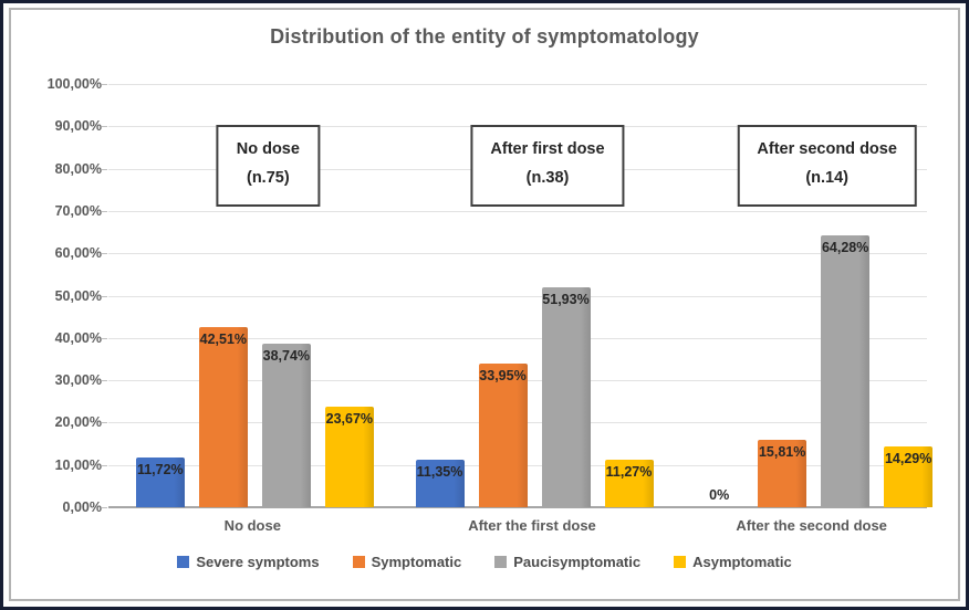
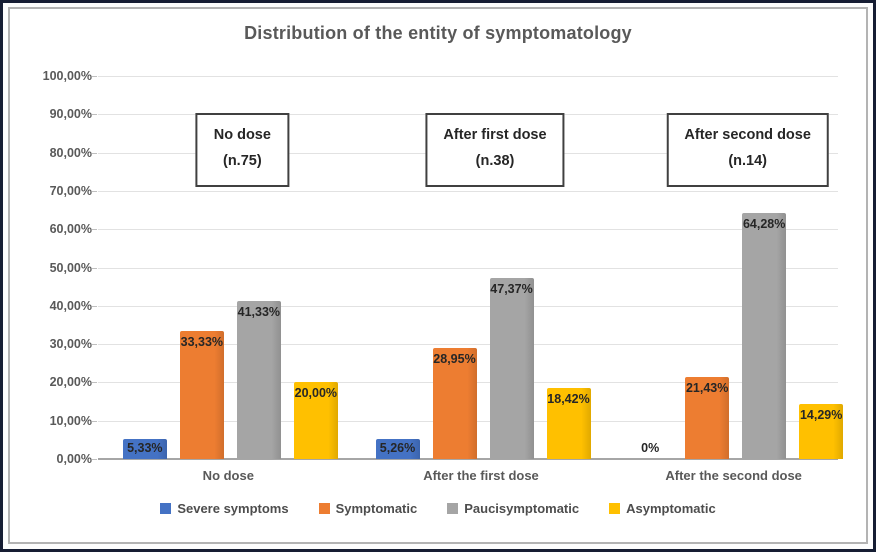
Severe symptoms/No dose: 11,72% -> 5,33%
Symptomatic/No dose: 42,51% -> 33,33%
Paucisymptomatic/No dose: 38,74% -> 41,33%
Asymptomatic/No dose: 23,67% -> 20,00%
Severe symptoms/After the first dose: 11,35% -> 5,26%
Symptomatic/After the first dose: 33,95% -> 28,95%
Paucisymptomatic/After the first dose: 51,93% -> 47,37%
Asymptomatic/After the first dose: 11,27% -> 18,42%
Symptomatic/After the second dose: 15,81% -> 21,43%
